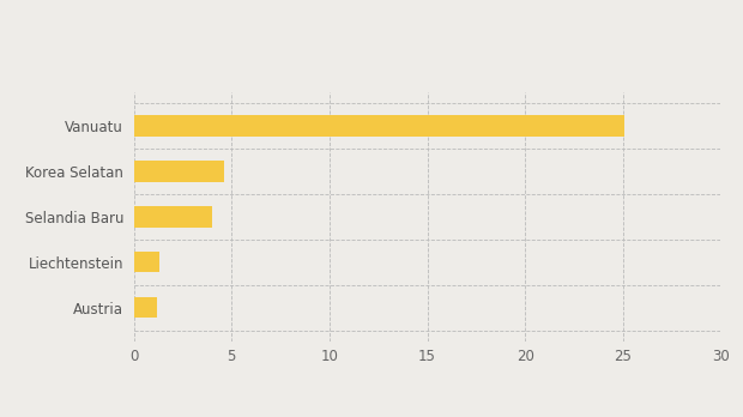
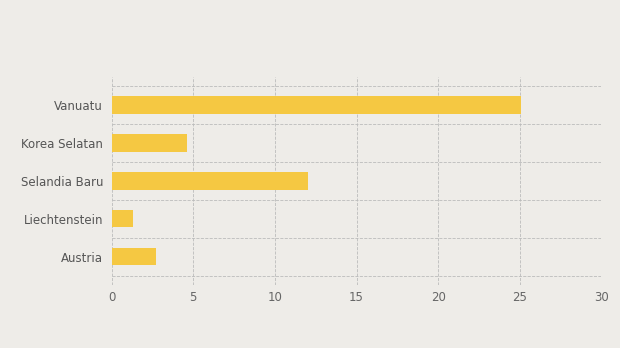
Selandia Baru: 4.0 -> 12.0
Austria: 1.2 -> 2.7
